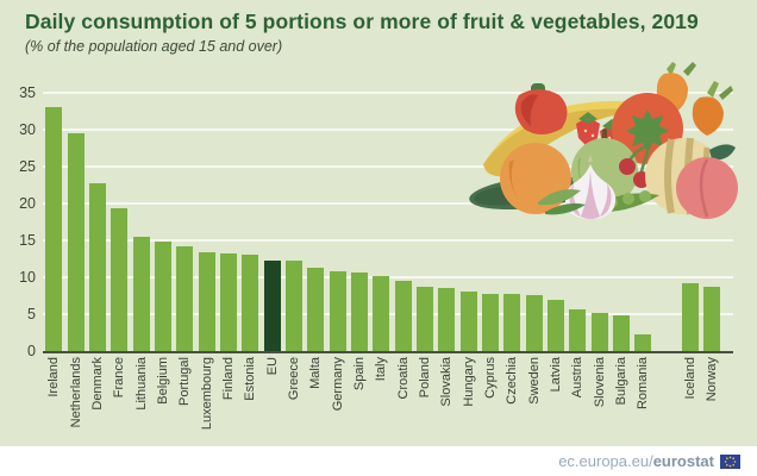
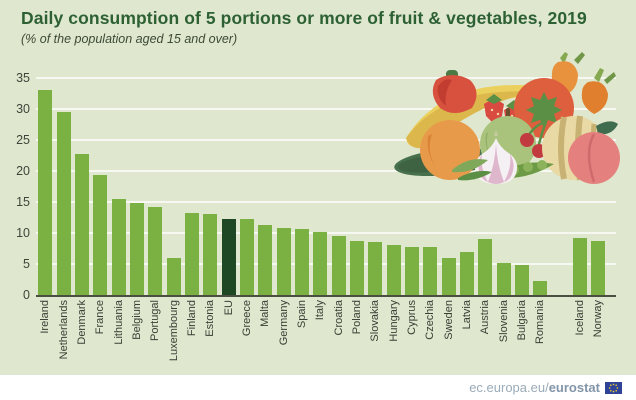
Luxembourg: 13 -> 6
Sweden: 8 -> 6
Austria: 6 -> 9
